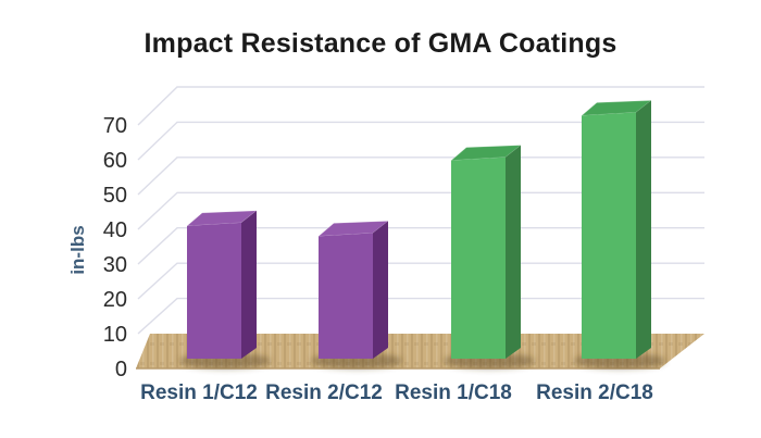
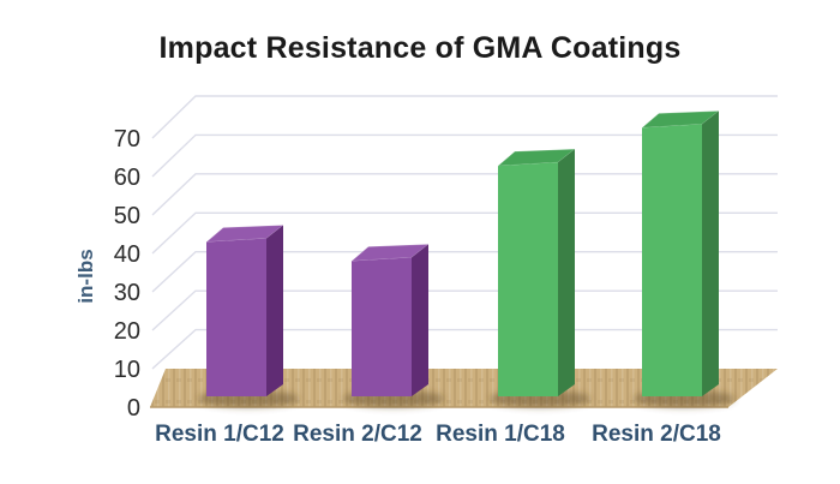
Resin 1/C12: 39 -> 41
Resin 1/C18: 58 -> 61
